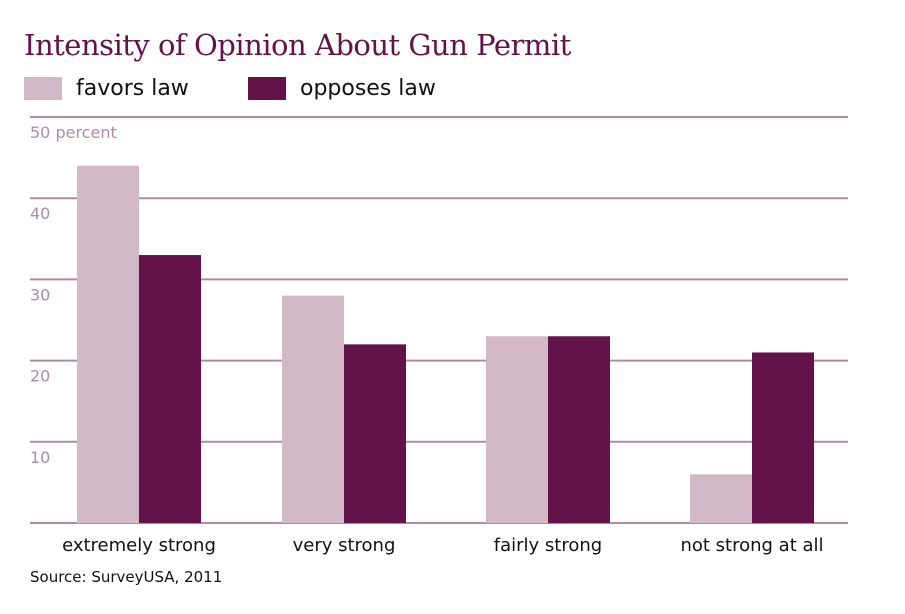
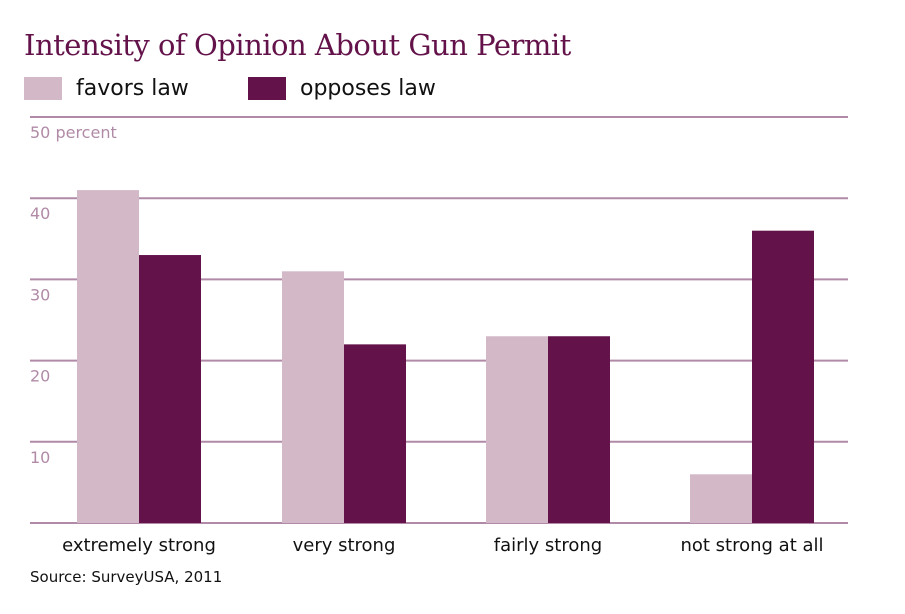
favors law/extremely strong: 44 -> 41
favors law/very strong: 28 -> 31
opposes law/not strong at all: 21 -> 36
